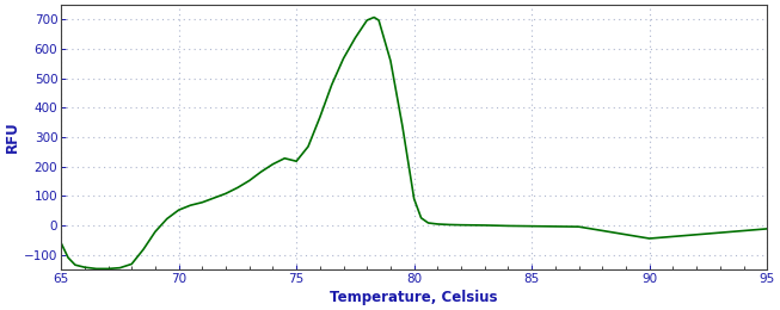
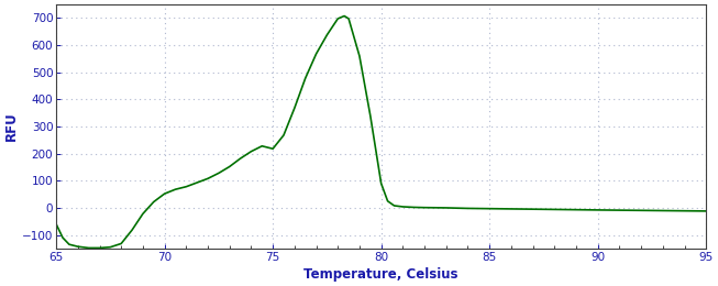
90: -45 -> -8
